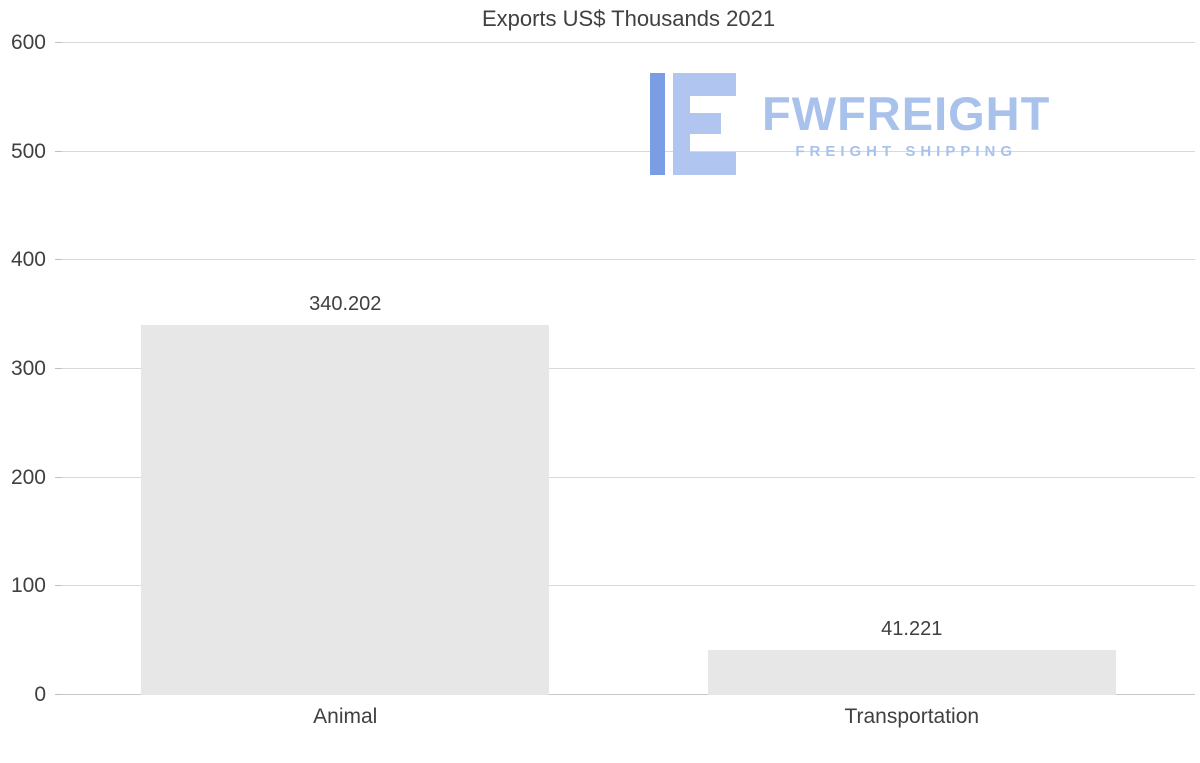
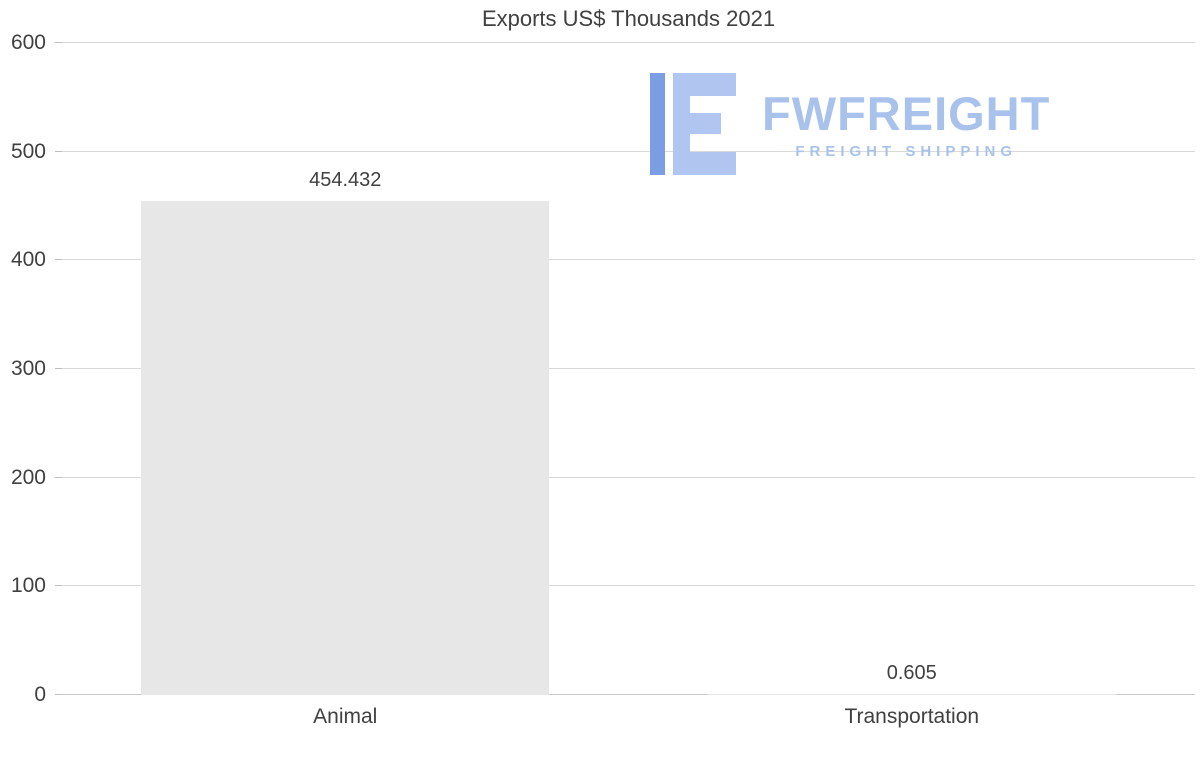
Animal: 340.202 -> 454.432
Transportation: 41.221 -> 0.605
